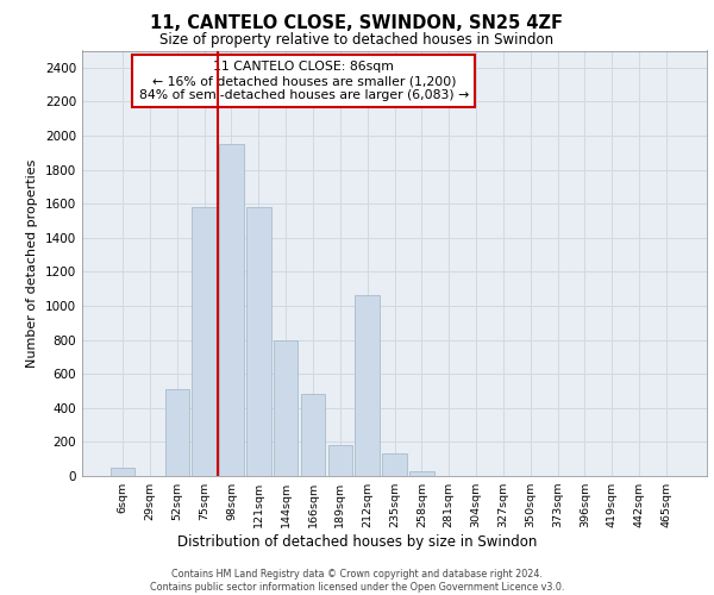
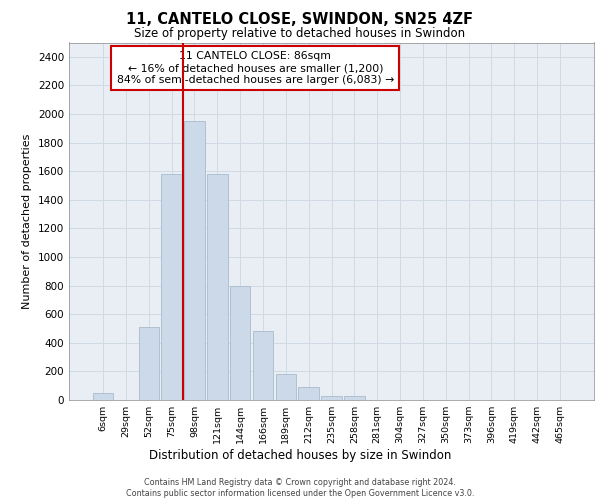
212sqm: 1060 -> 90
235sqm: 130 -> 30
